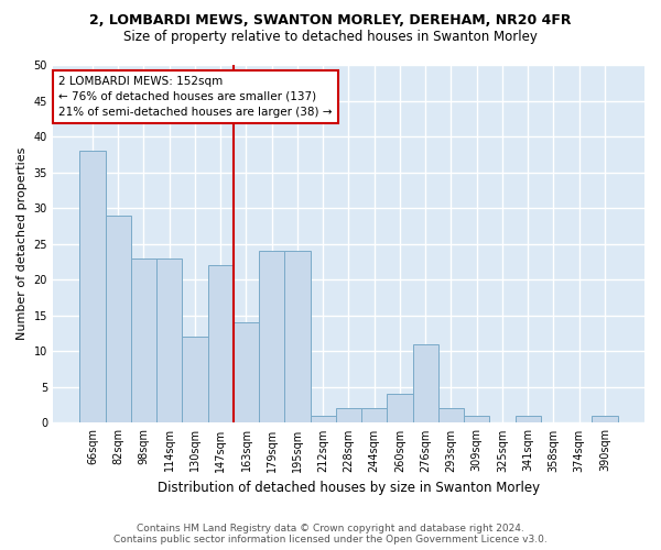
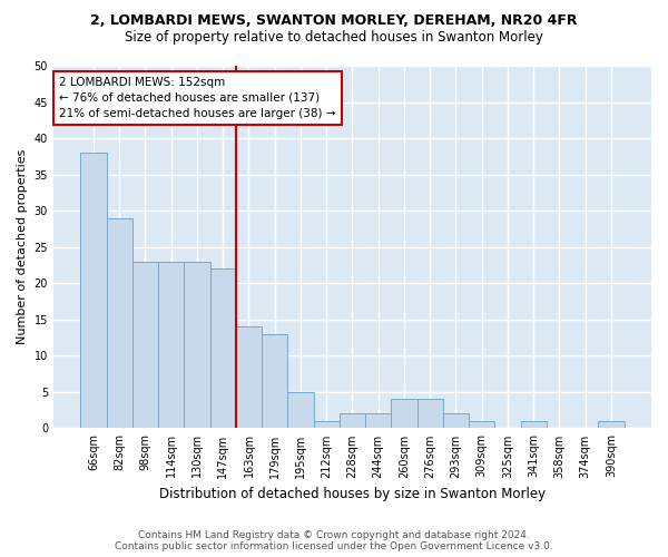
130sqm: 12 -> 23
179sqm: 24 -> 13
195sqm: 24 -> 5
276sqm: 11 -> 4
